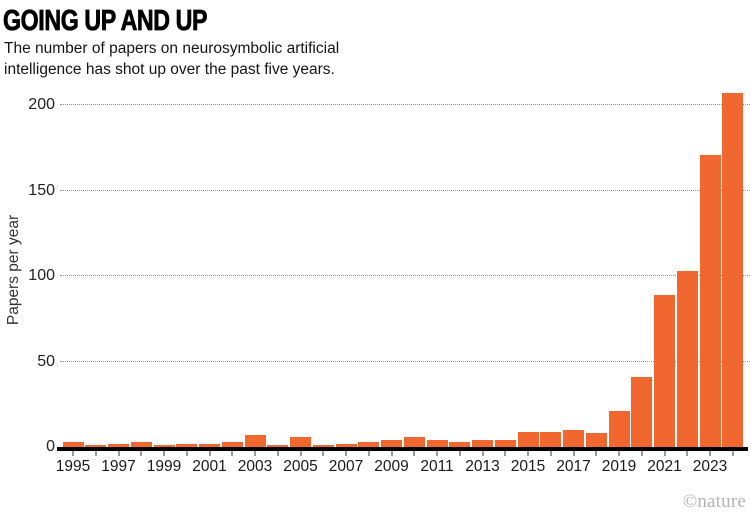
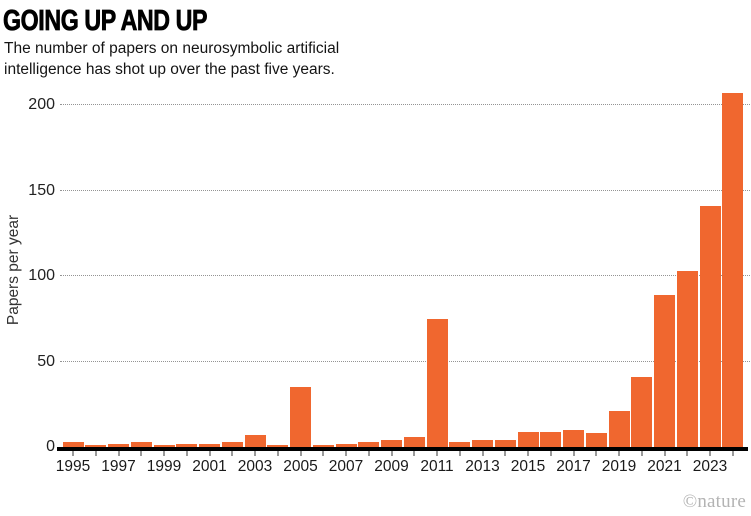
2005: 6 -> 35
2011: 4 -> 75
2023: 171 -> 141
